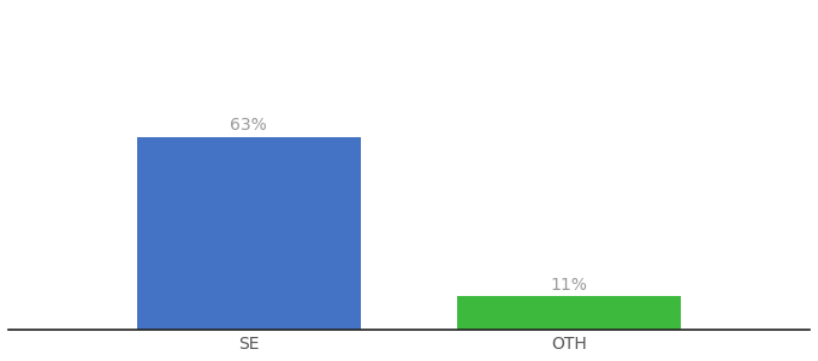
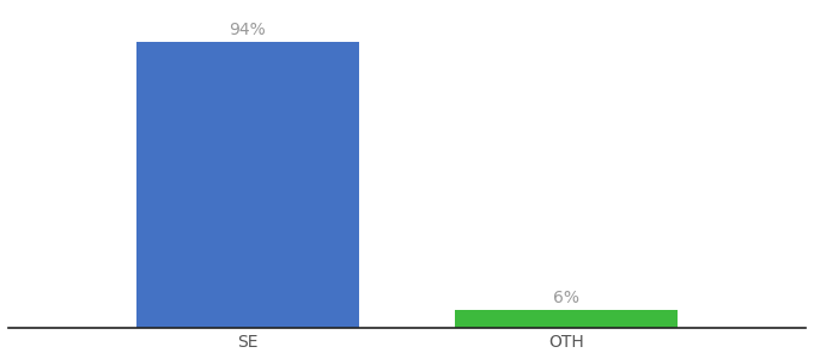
SE: 63% -> 94%
OTH: 11% -> 6%
